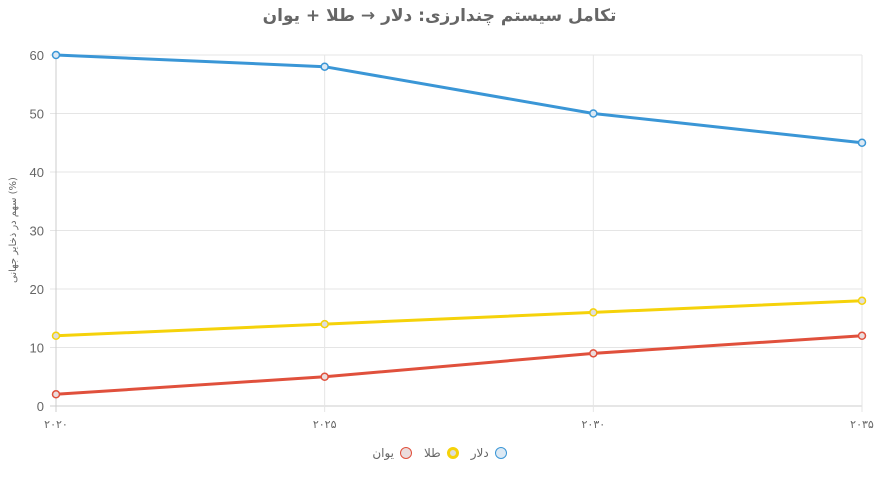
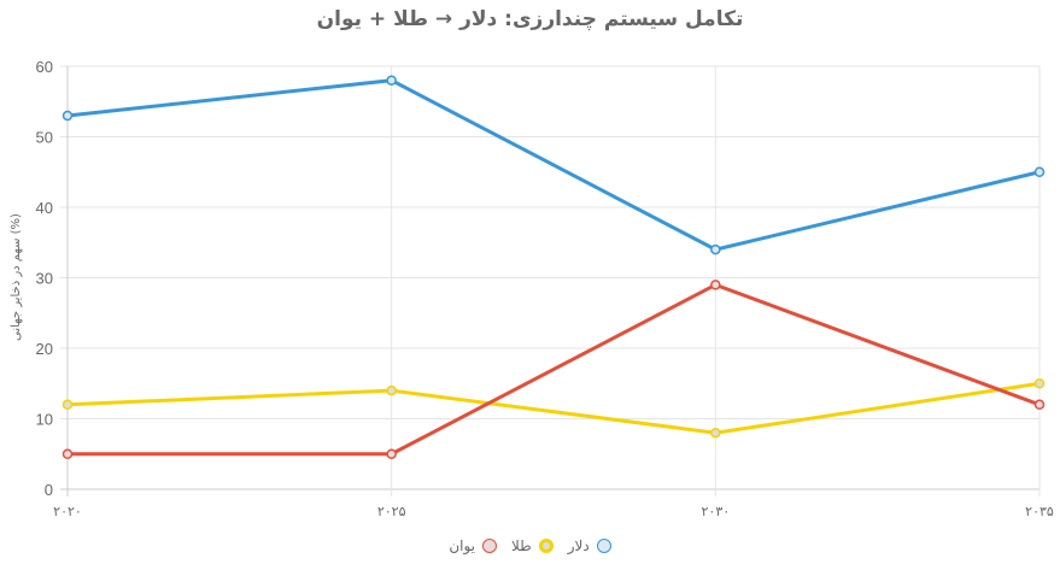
دلار/۲۰۲۰: 60 -> 53
یوان/۲۰۲۰: 2 -> 5
دلار/۲۰۳۰: 50 -> 34
طلا/۲۰۳۰: 16 -> 8
یوان/۲۰۳۰: 9 -> 29
طلا/۲۰۳۵: 18 -> 15
